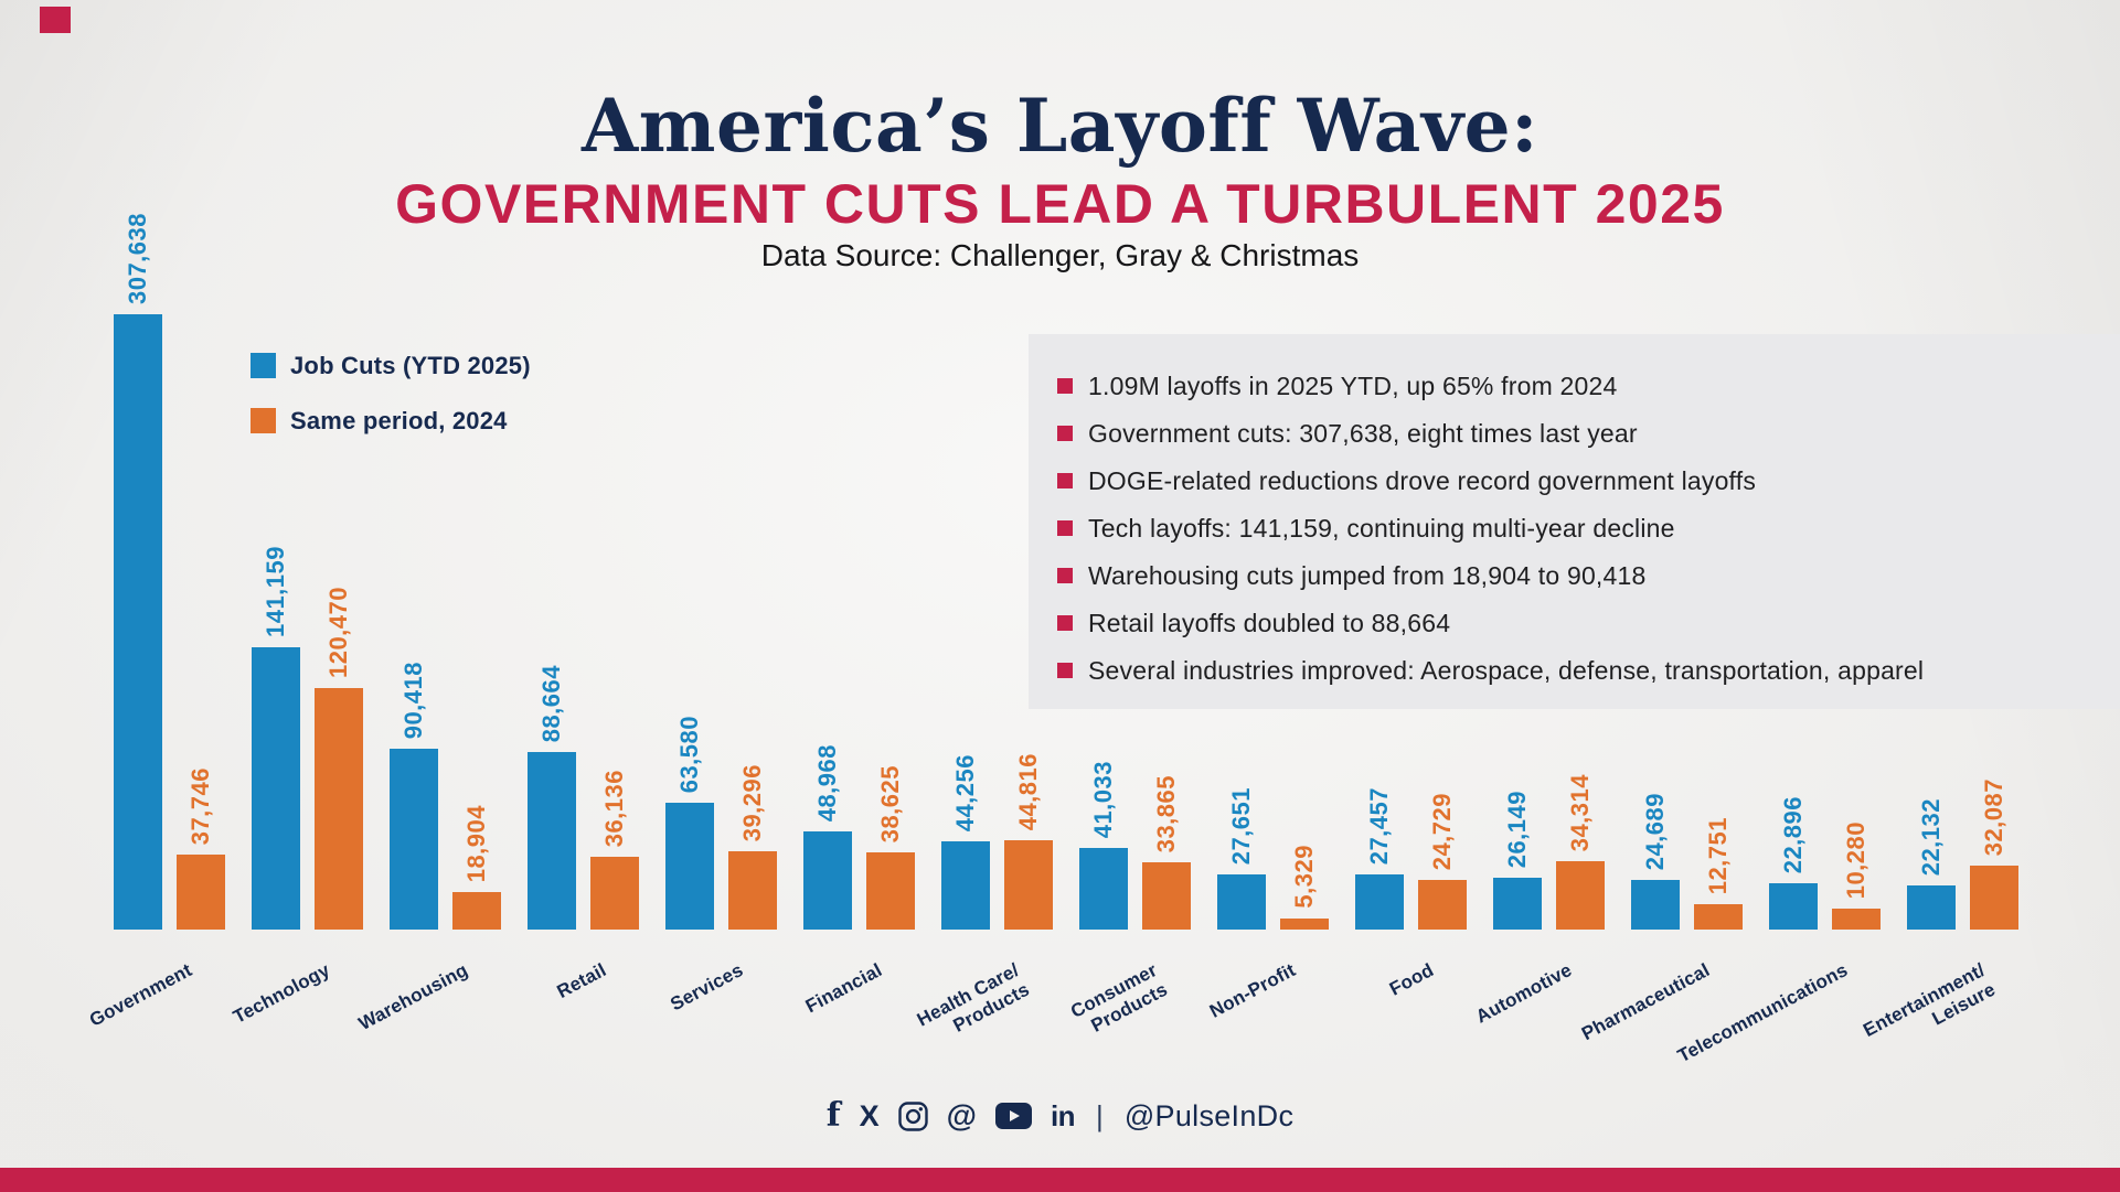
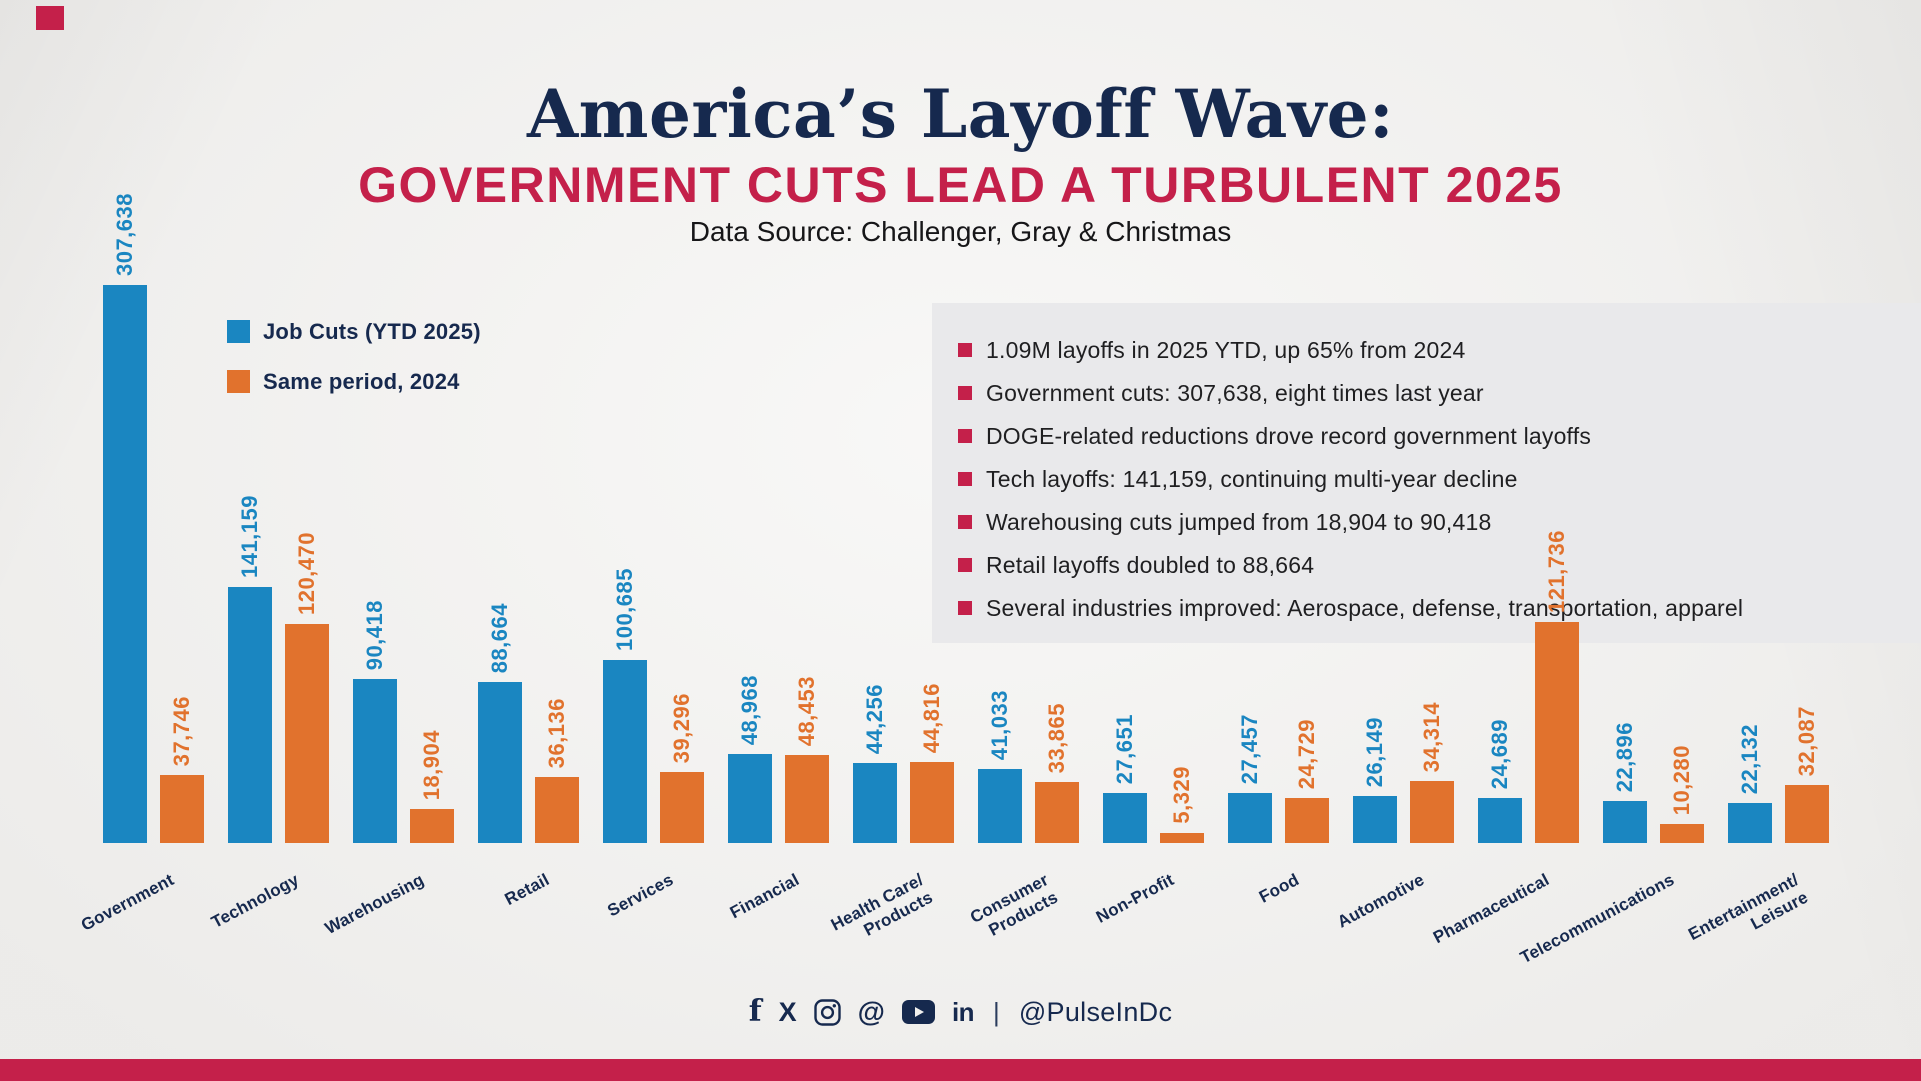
Job Cuts (YTD 2025)/Services: 63,580 -> 100,685
Same period, 2024/Financial: 38,625 -> 48,453
Same period, 2024/Pharmaceutical: 12,751 -> 121,736
